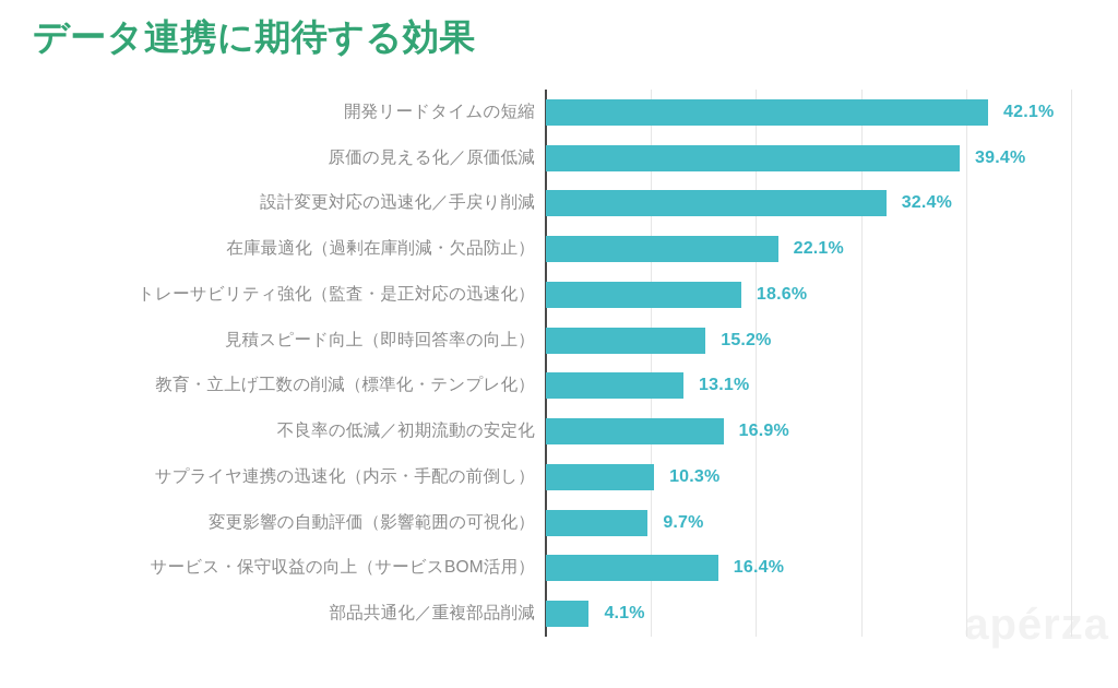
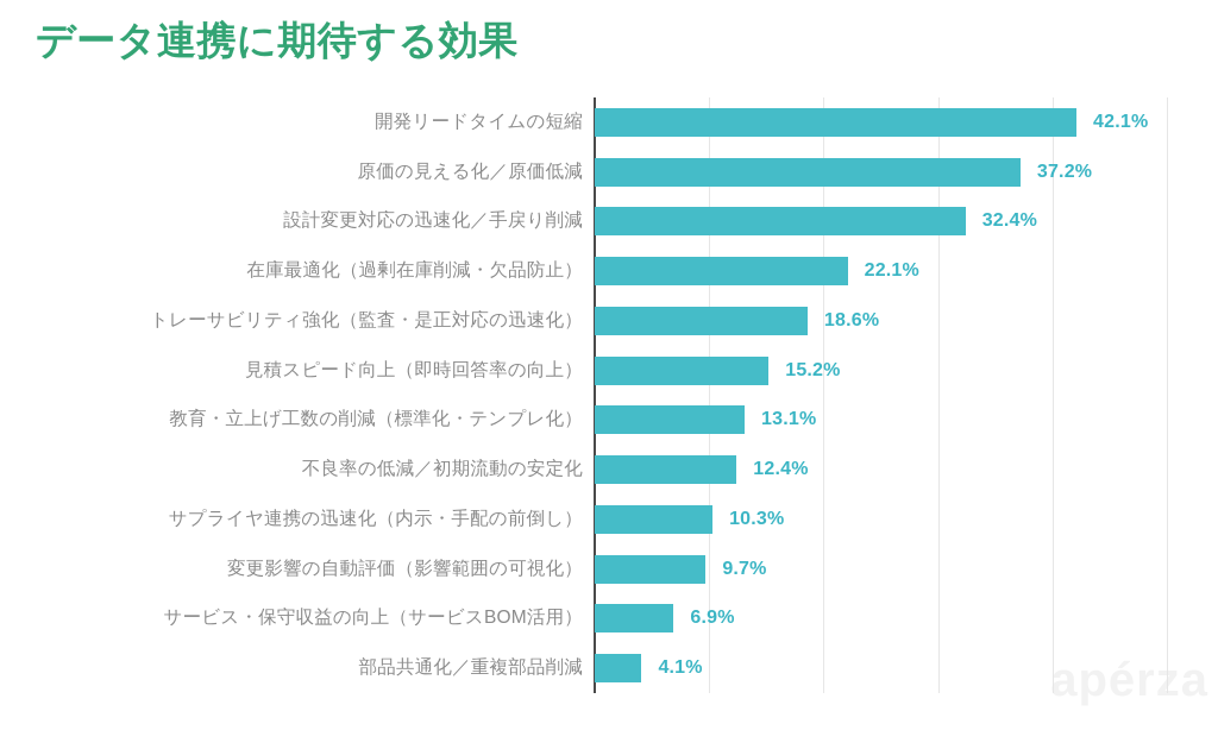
原価の見える化／原価低減: 39.4% -> 37.2%
不良率の低減／初期流動の安定化: 16.9% -> 12.4%
サービス・保守収益の向上（サービスBOM活用）: 16.4% -> 6.9%
